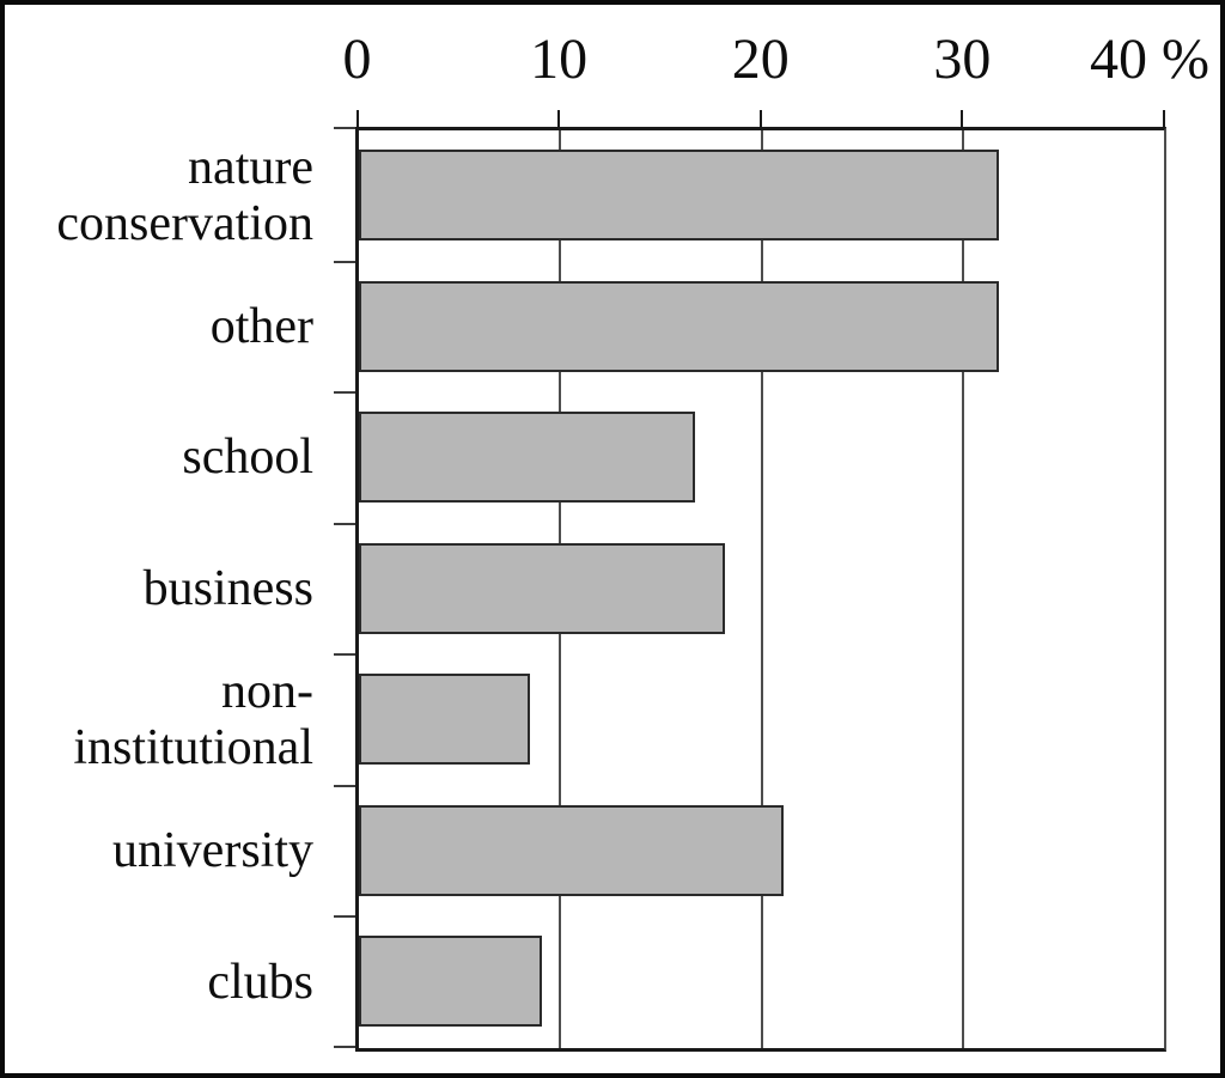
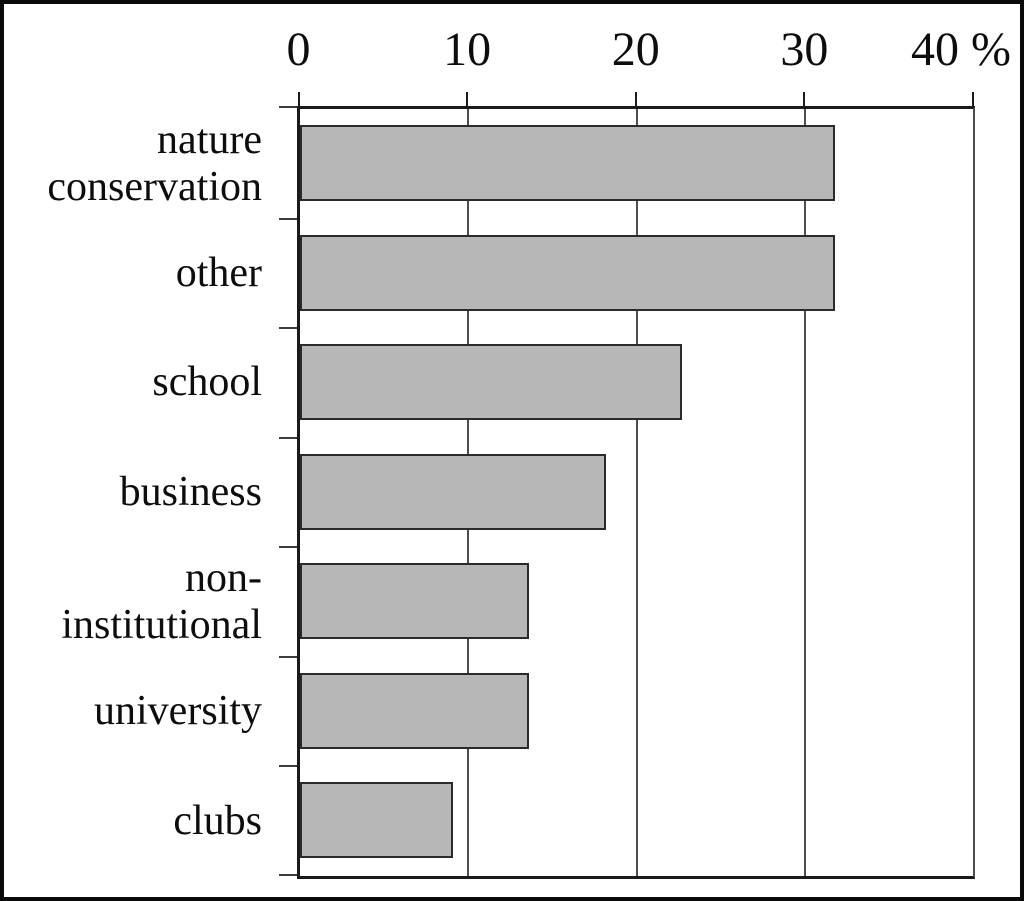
school: 16.7% -> 22.7%
non-institutional: 8.5% -> 13.6%
university: 21.1% -> 13.6%
